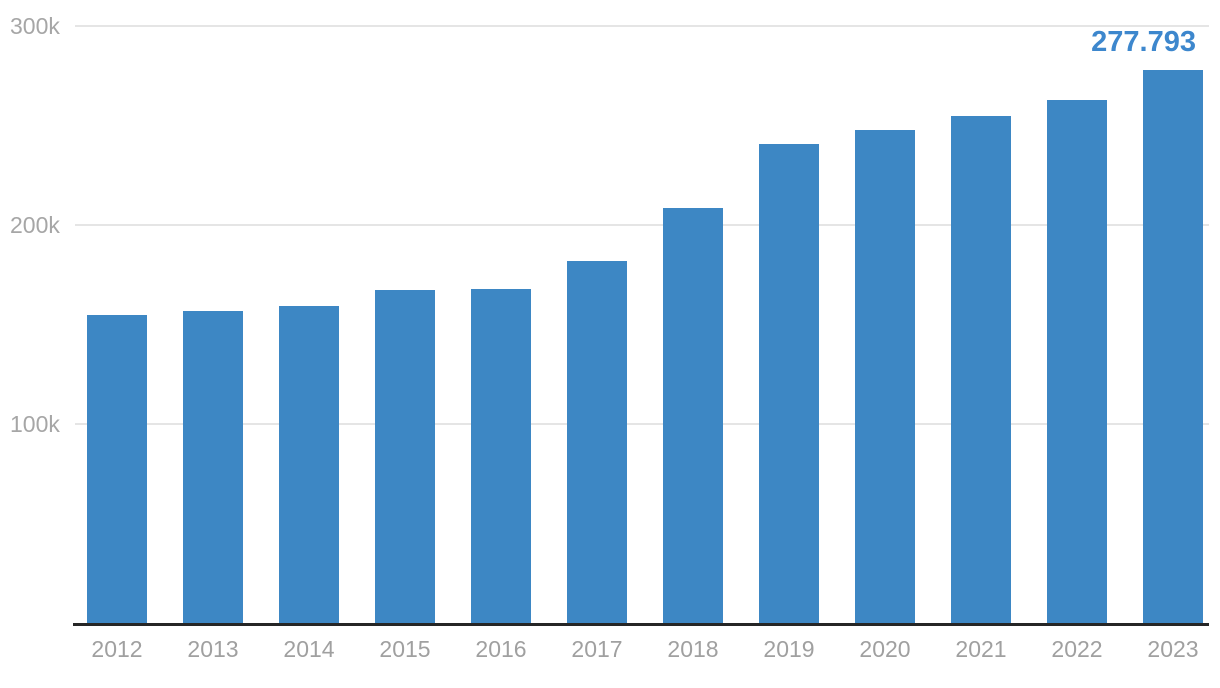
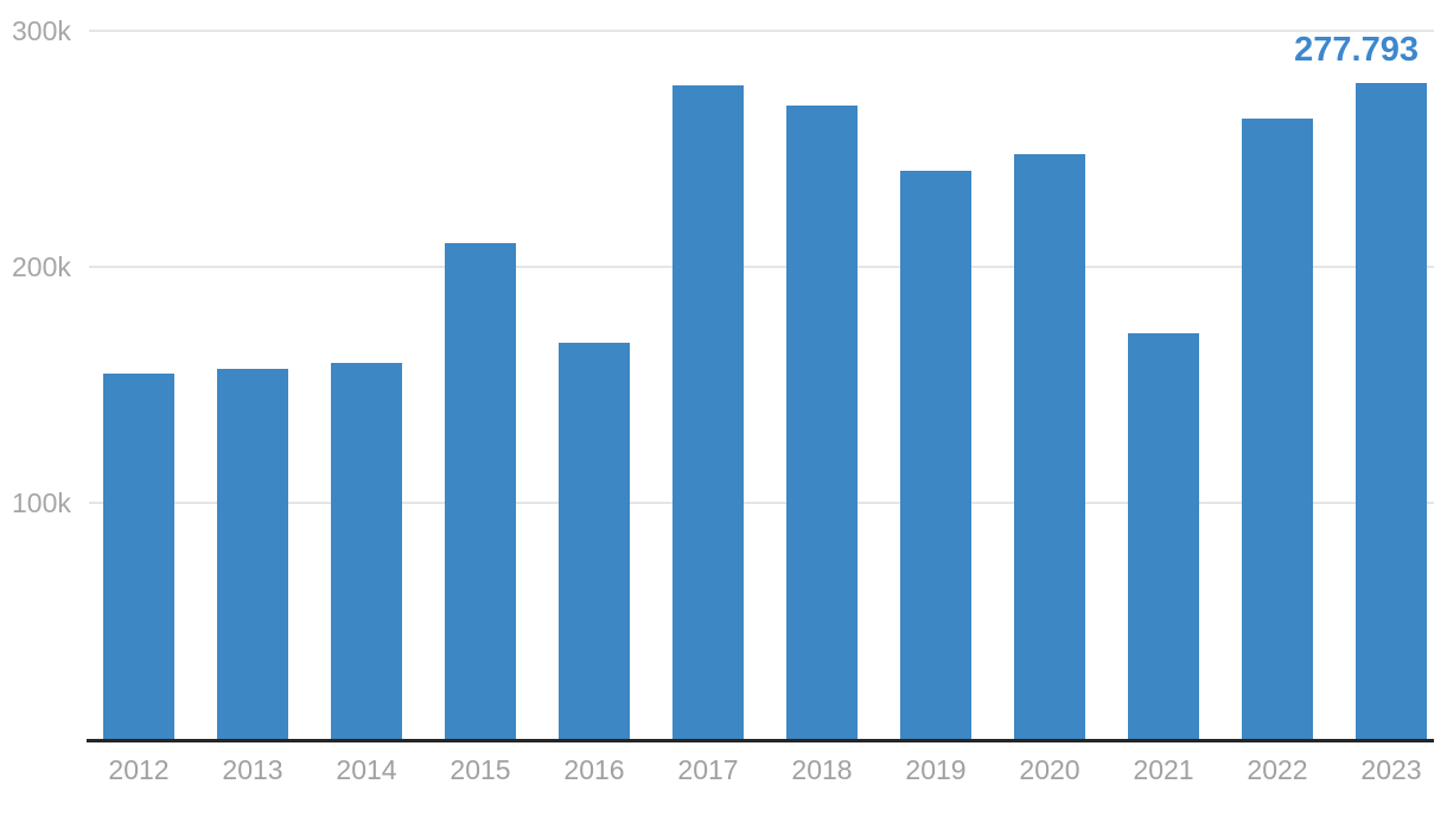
2015: 167k -> 210k
2017: 182k -> 277k
2018: 209k -> 268k
2021: 255k -> 172k
